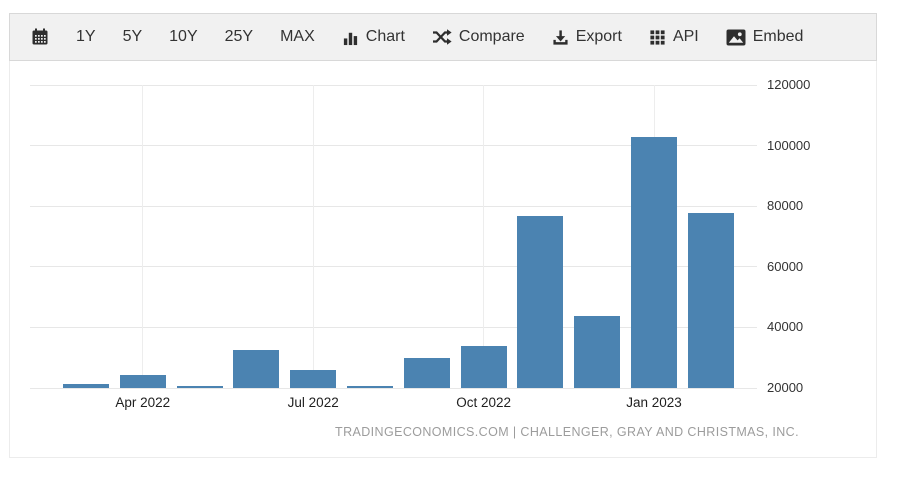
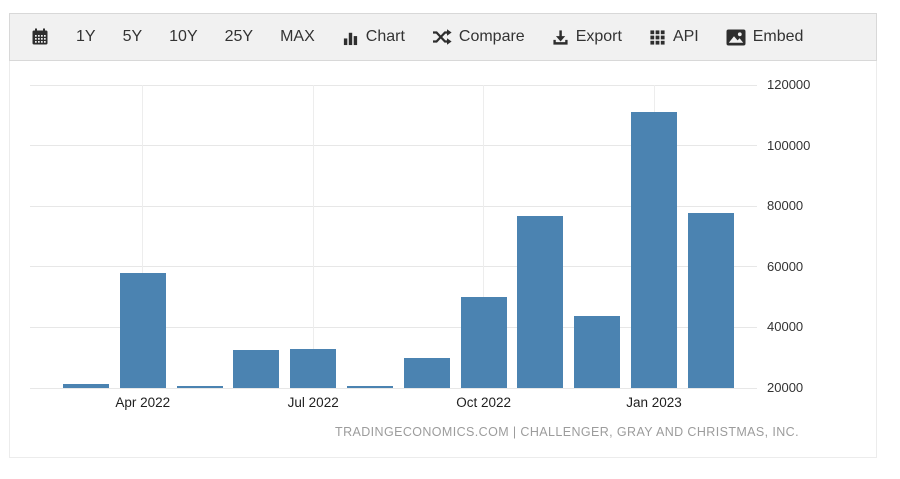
Apr 2022: 24000 -> 58000
Jul 2022: 26000 -> 33000
Oct 2022: 34000 -> 50000
Jan 2023: 103000 -> 111000
